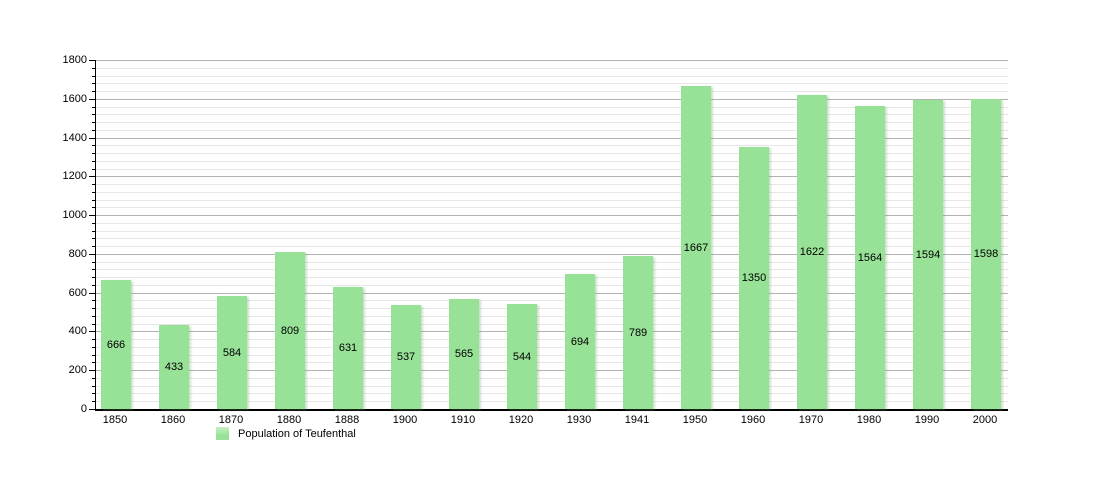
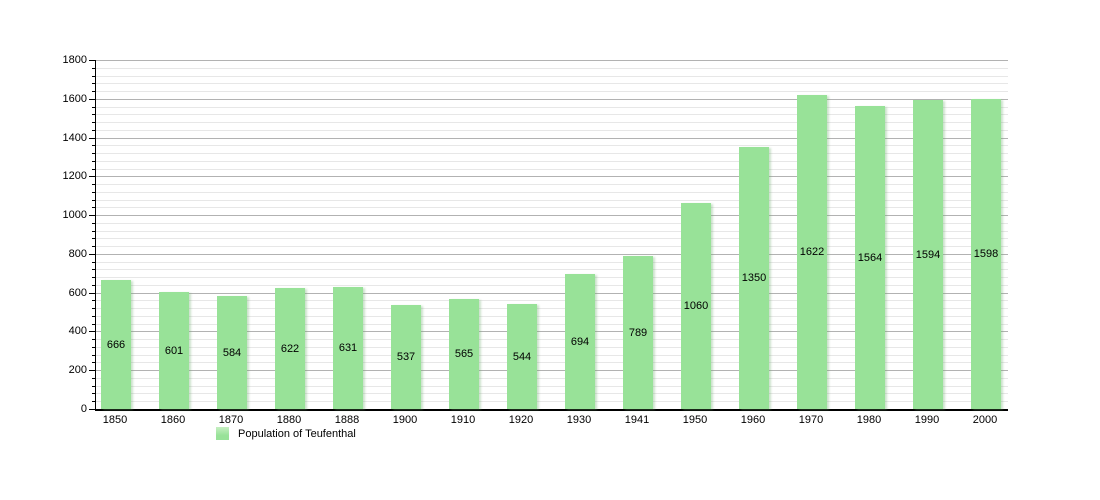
1860: 433 -> 601
1880: 809 -> 622
1950: 1667 -> 1060
